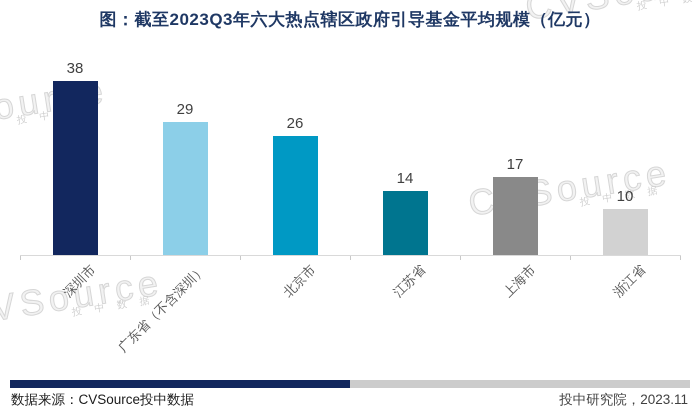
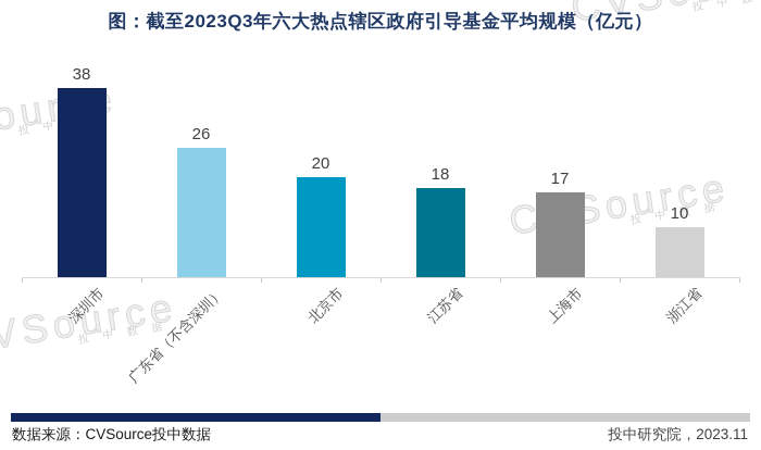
广东省（不含深圳）: 29 -> 26
北京市: 26 -> 20
江苏省: 14 -> 18
